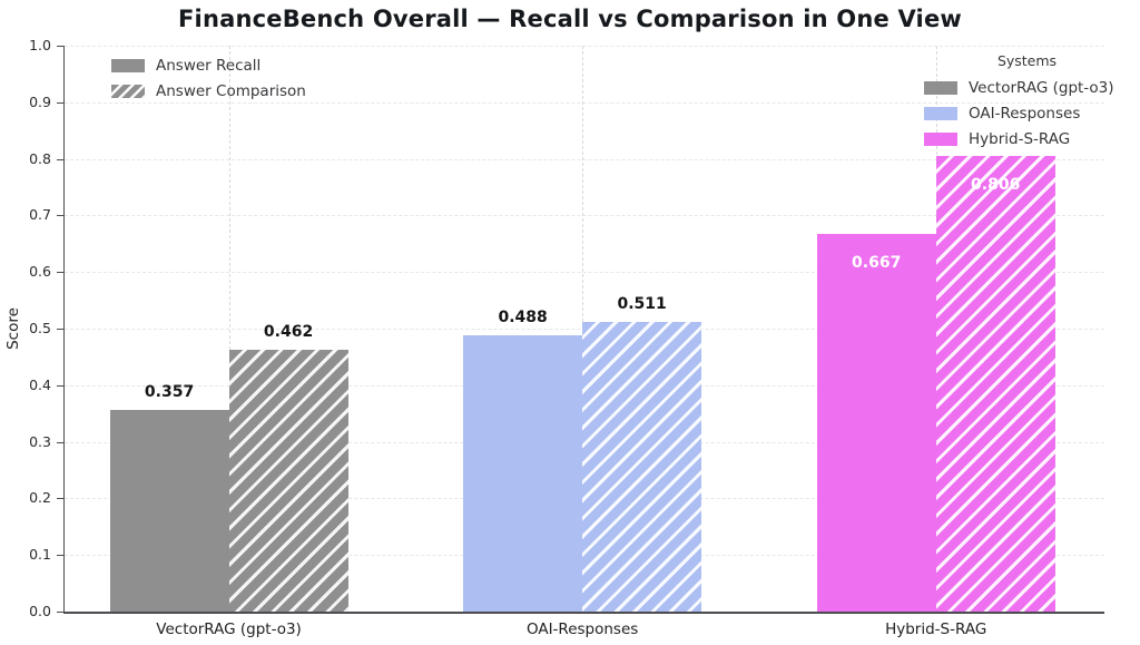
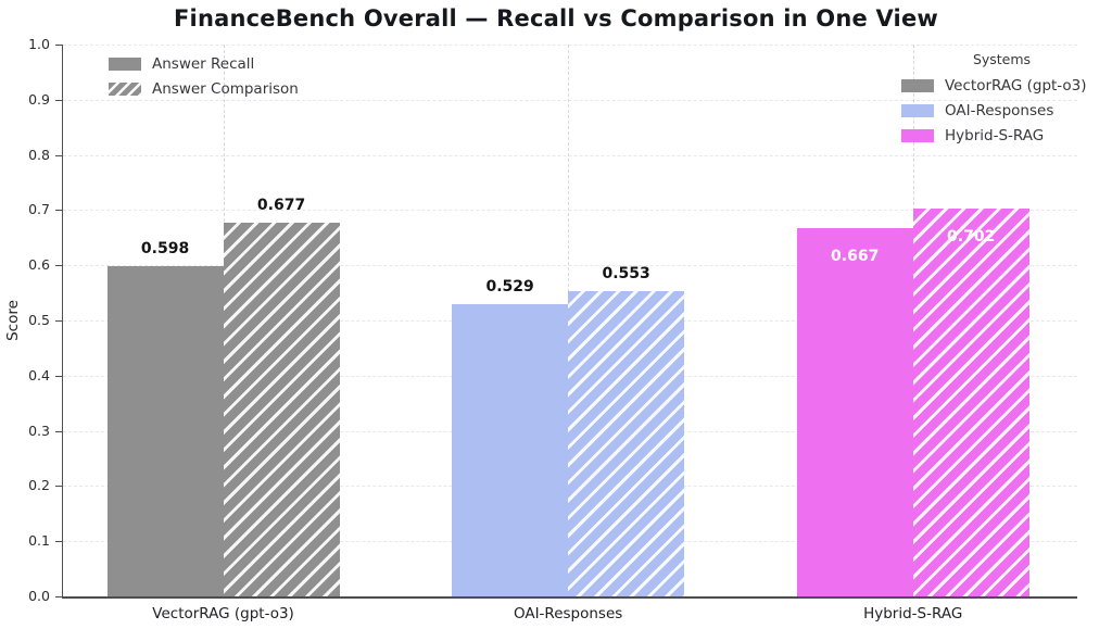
Answer Recall/VectorRAG (gpt-o3): 0.357 -> 0.598
Answer Comparison/VectorRAG (gpt-o3): 0.462 -> 0.677
Answer Recall/OAI-Responses: 0.488 -> 0.529
Answer Comparison/OAI-Responses: 0.511 -> 0.553
Answer Comparison/Hybrid-S-RAG: 0.806 -> 0.702
